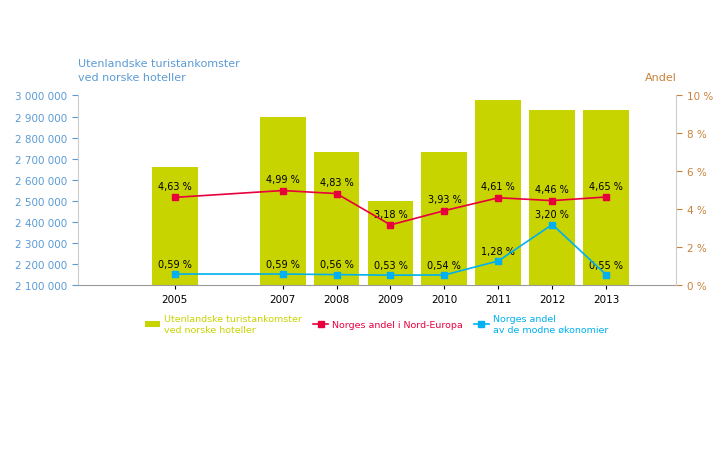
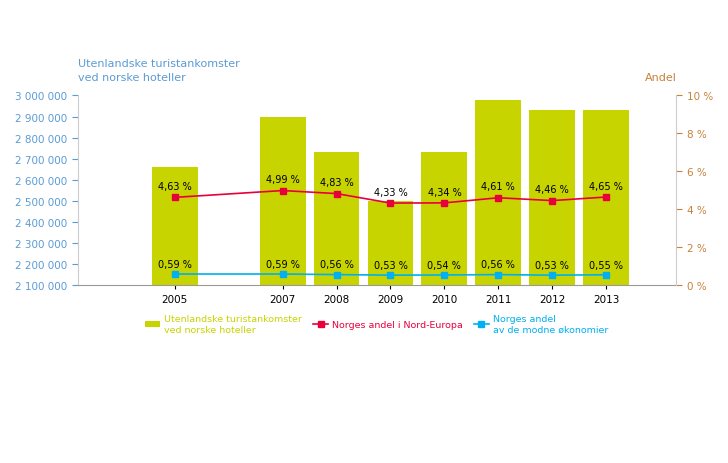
Norges andel i Nord-Europa/2009: 3,18 -> 4,33
Norges andel i Nord-Europa/2010: 3,93 -> 4,34
Norges andel av de modne økonomier/2011: 1,28 -> 0,56
Norges andel av de modne økonomier/2012: 3,20 -> 0,53
